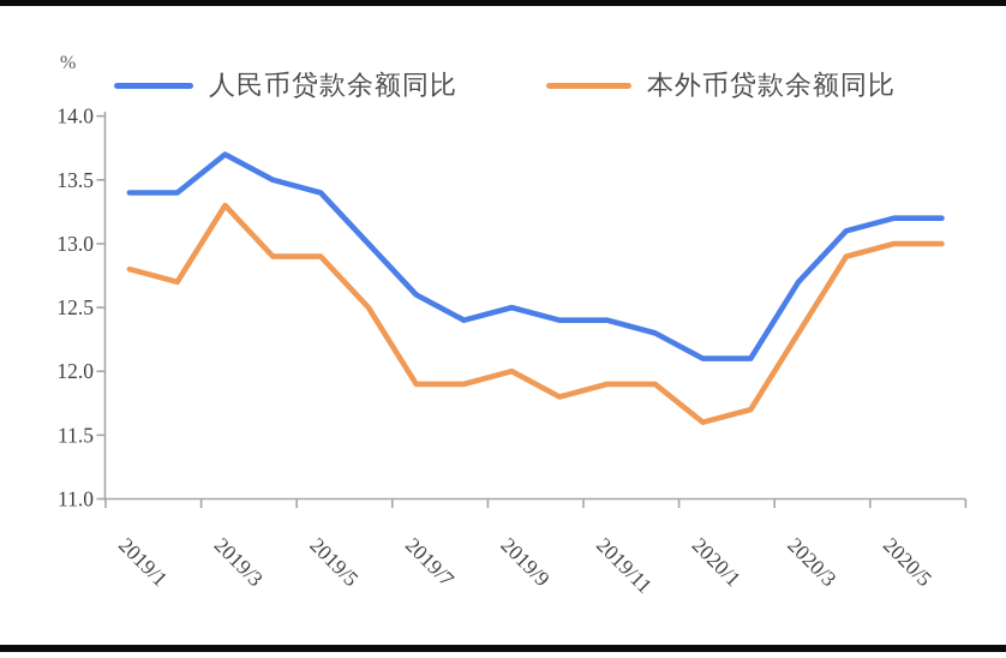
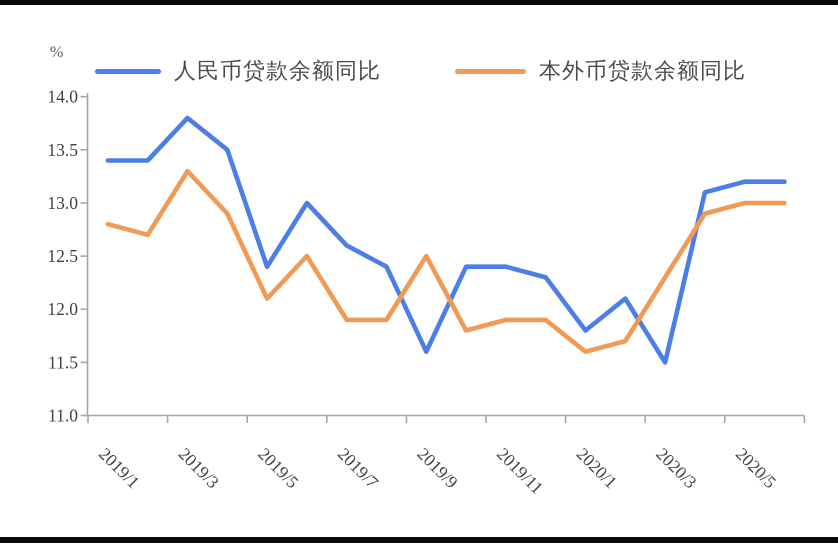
人民币贷款余额同比/2019/3: 13.7 -> 13.8
人民币贷款余额同比/2019/5: 13.4 -> 12.4
本外币贷款余额同比/2019/5: 12.9 -> 12.1
人民币贷款余额同比/2019/9: 12.5 -> 11.6
本外币贷款余额同比/2019/9: 12.0 -> 12.5
人民币贷款余额同比/2020/1: 12.1 -> 11.8
人民币贷款余额同比/2020/3: 12.7 -> 11.5
